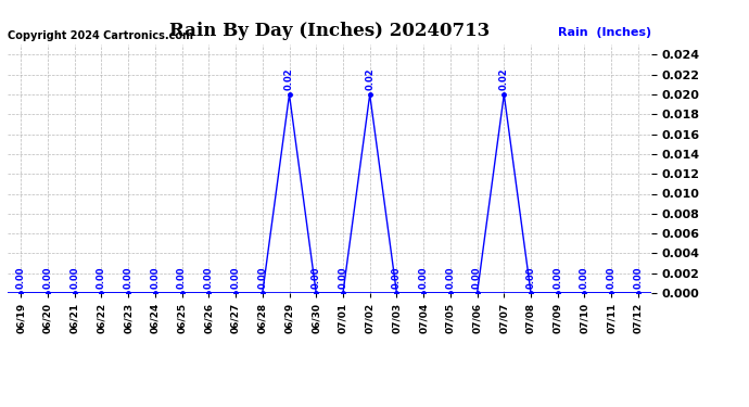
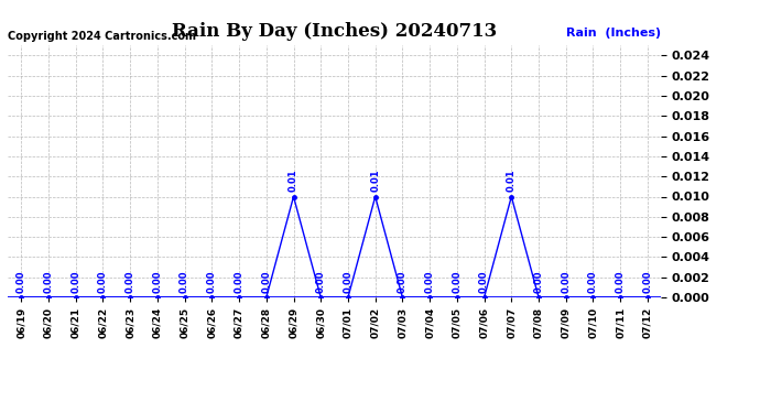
06/29: 0.02 -> 0.01
07/02: 0.02 -> 0.01
07/07: 0.02 -> 0.01
